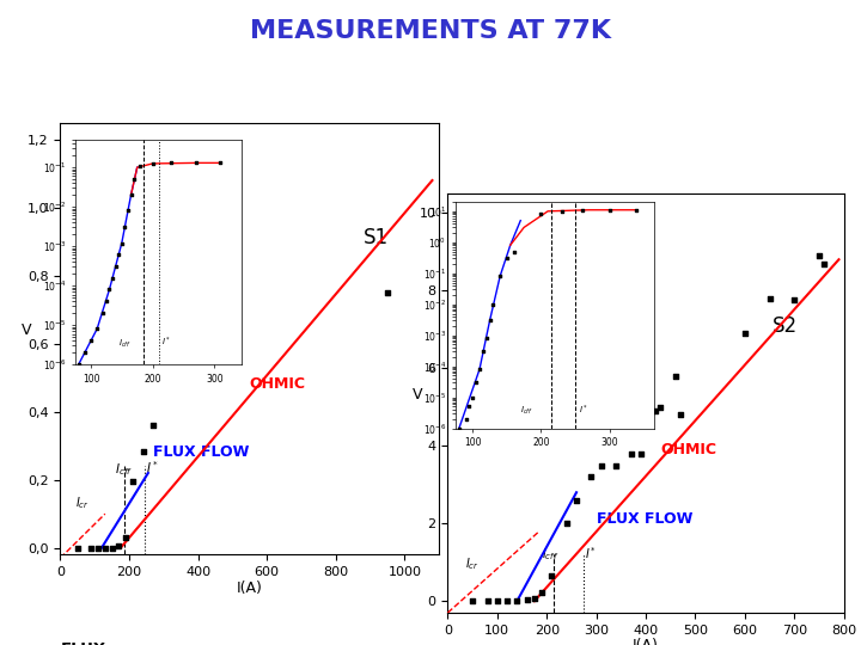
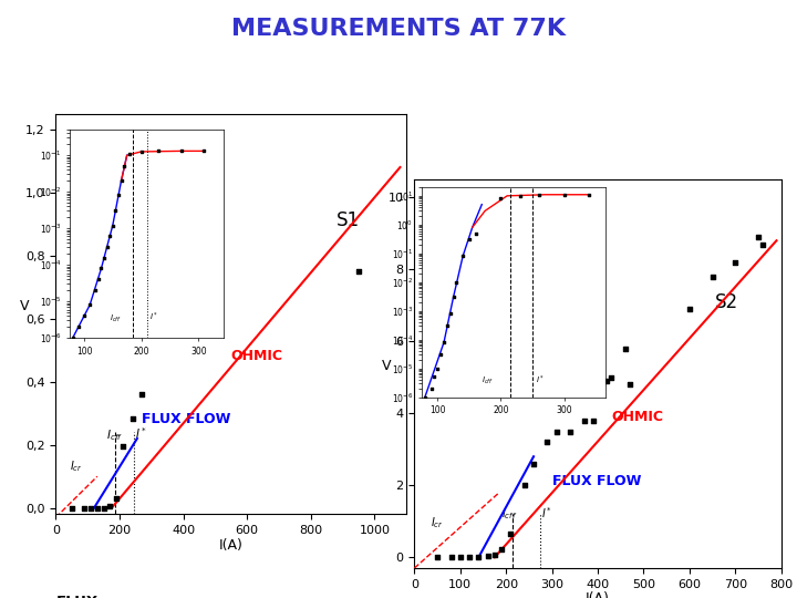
700: 7.75 -> 8.20
